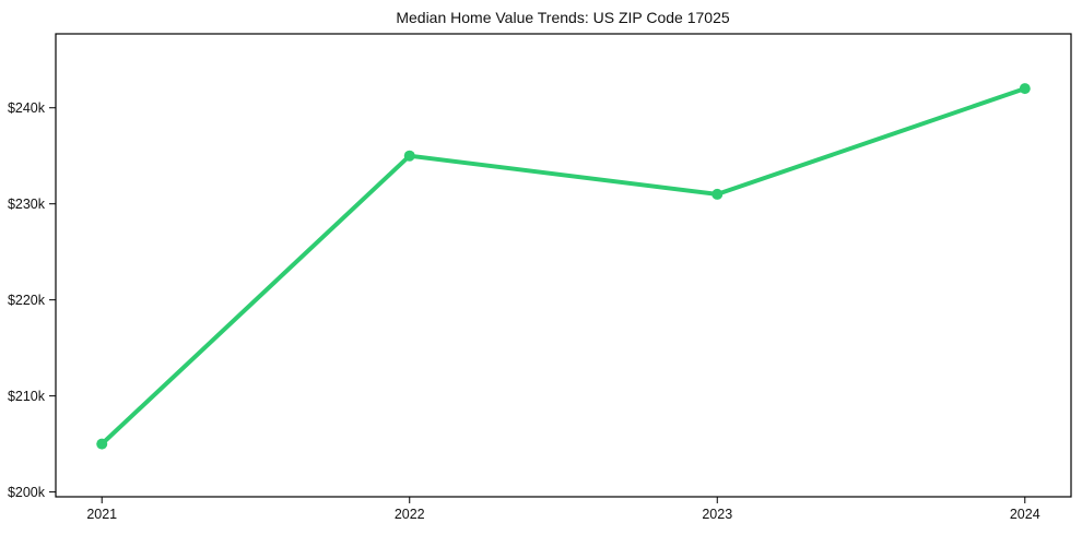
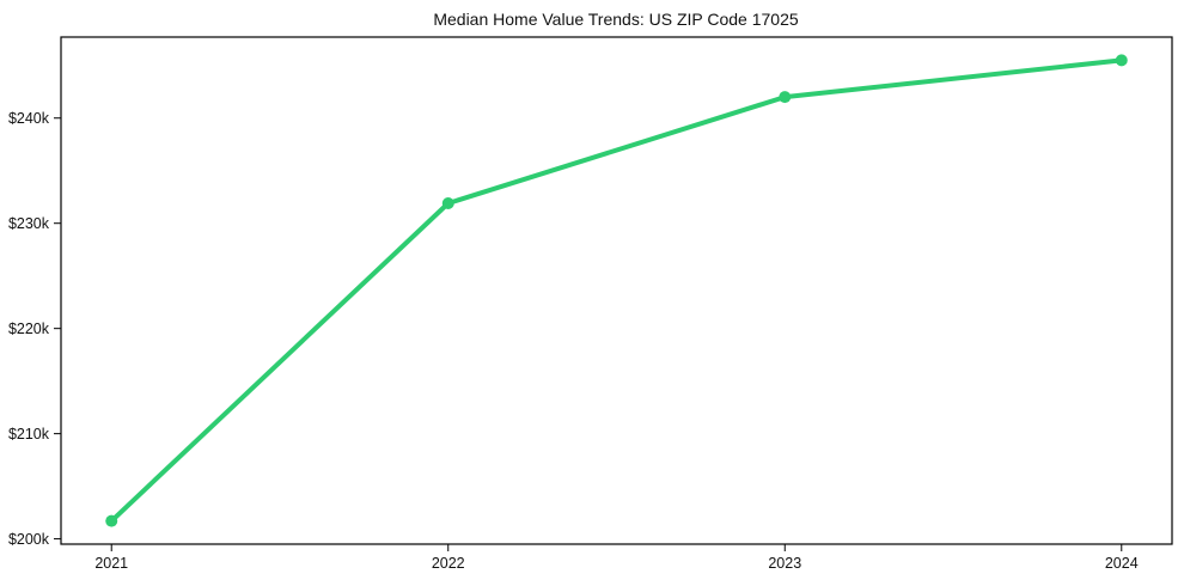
2021: $205k -> $202k
2022: $235k -> $232k
2023: $231k -> $242k
2024: $242k -> $246k
